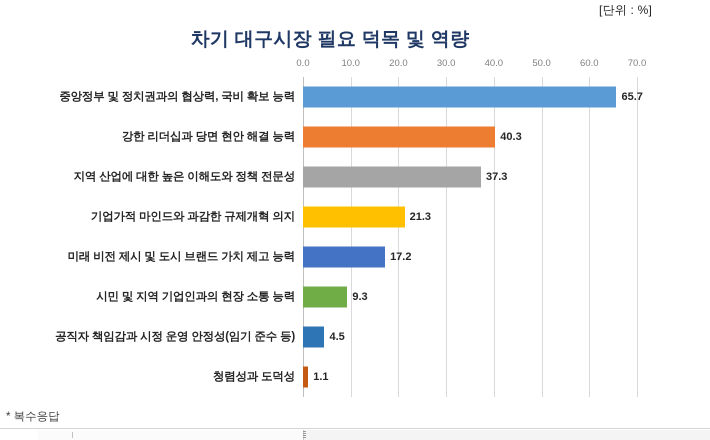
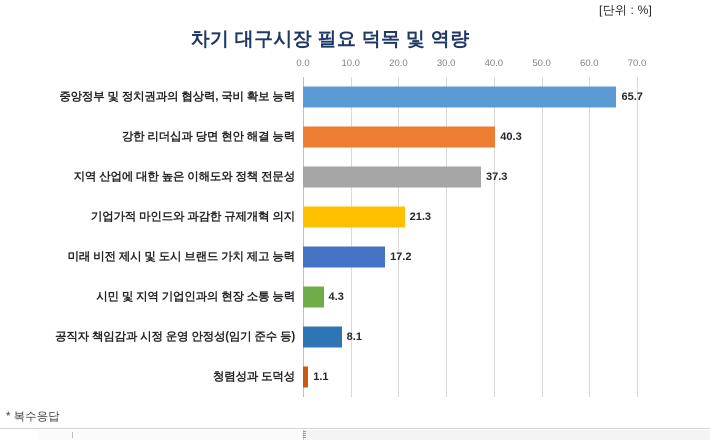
시민 및 지역 기업인과의 현장 소통 능력: 9.3 -> 4.3
공직자 책임감과 시정 운영 안정성(임기 준수 등): 4.5 -> 8.1
